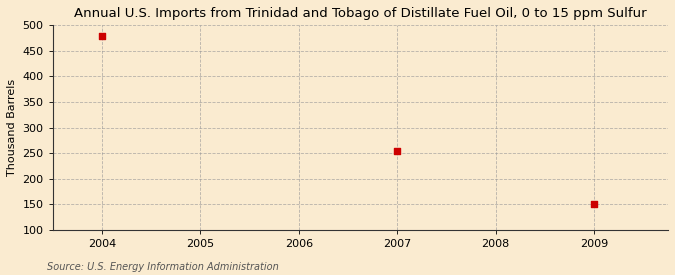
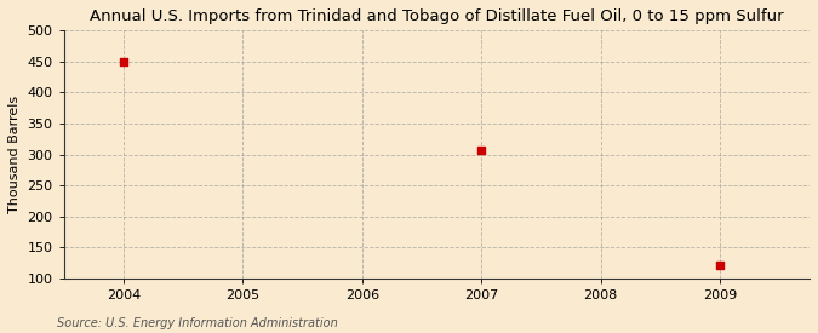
2004: 480 -> 450
2007: 255 -> 306
2009: 150 -> 122
